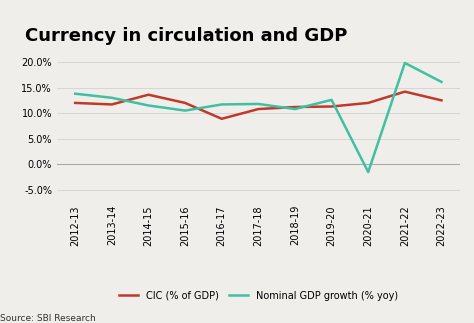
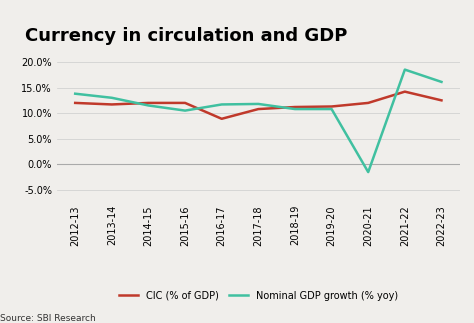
CIC (% of GDP)/2014-15: 13.6% -> 12.0%
Nominal GDP growth (% yoy)/2019-20: 12.6% -> 10.8%
Nominal GDP growth (% yoy)/2021-22: 19.8% -> 18.5%
